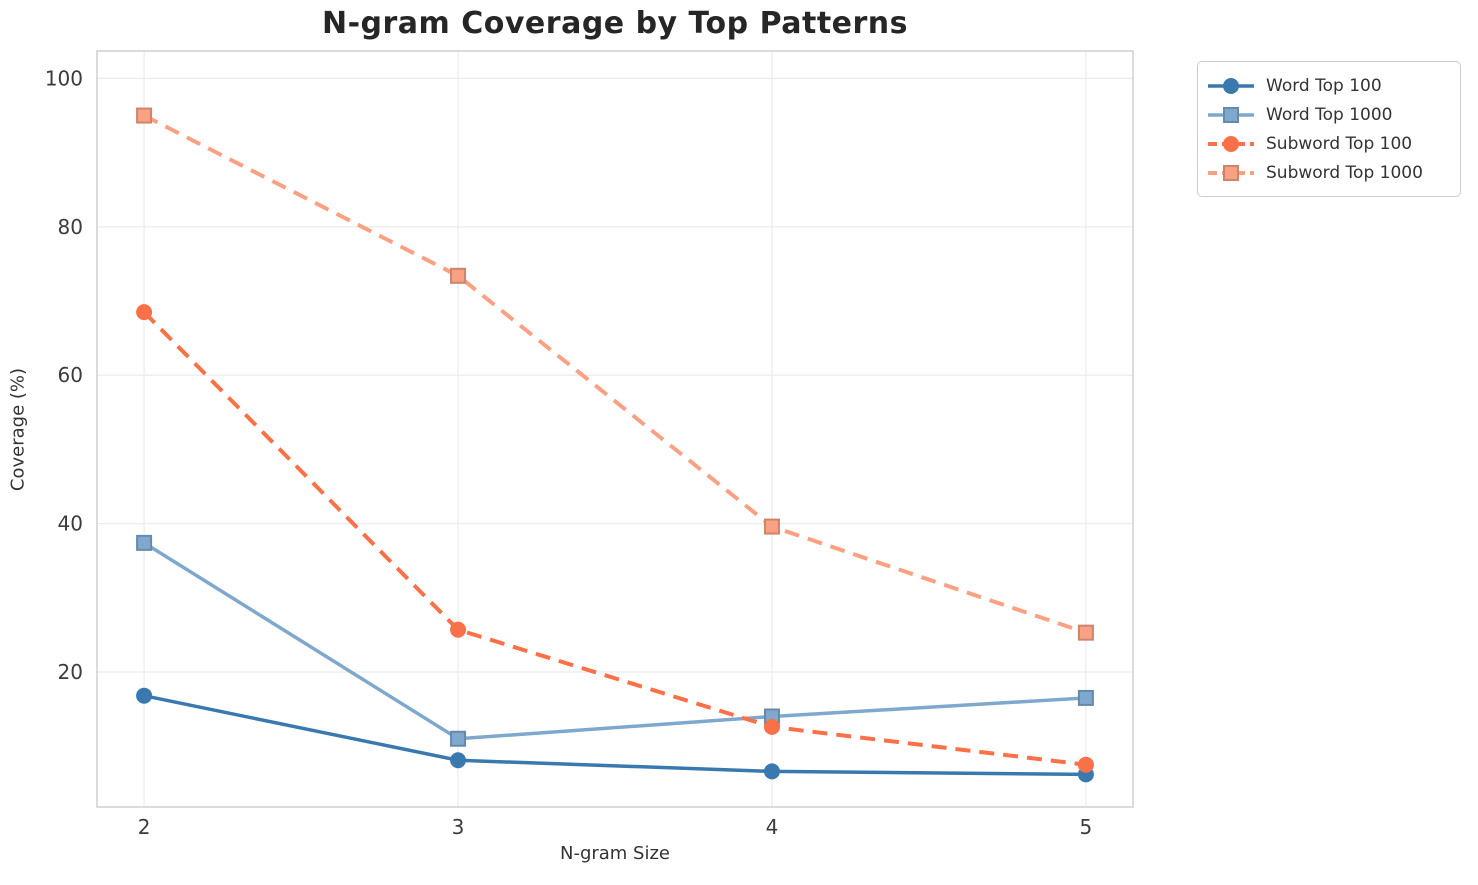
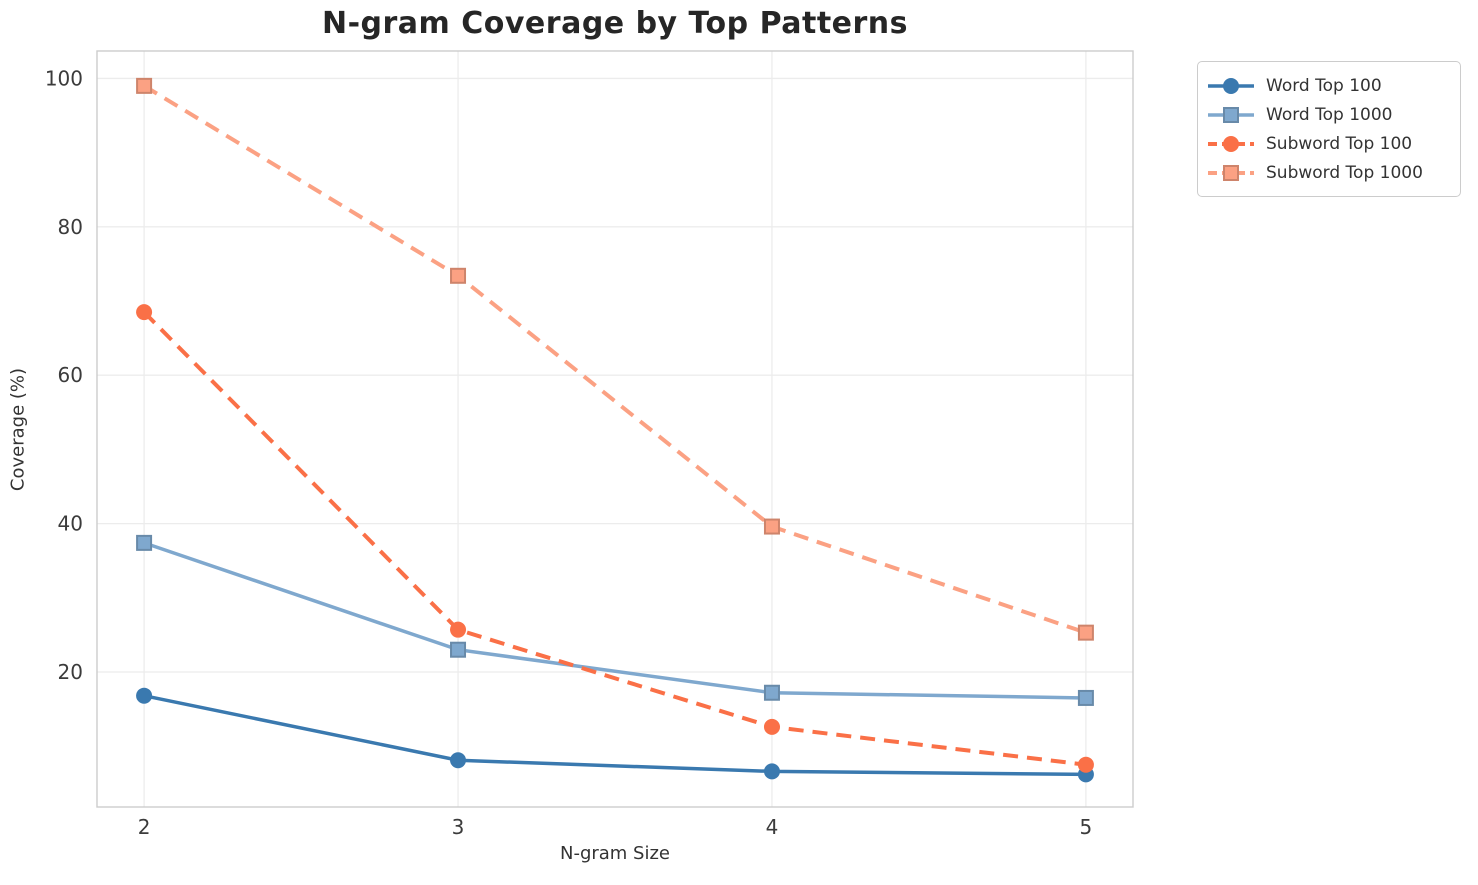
Subword Top 1000/2: 95 -> 99
Word Top 1000/3: 11 -> 23
Word Top 1000/4: 14 -> 17
